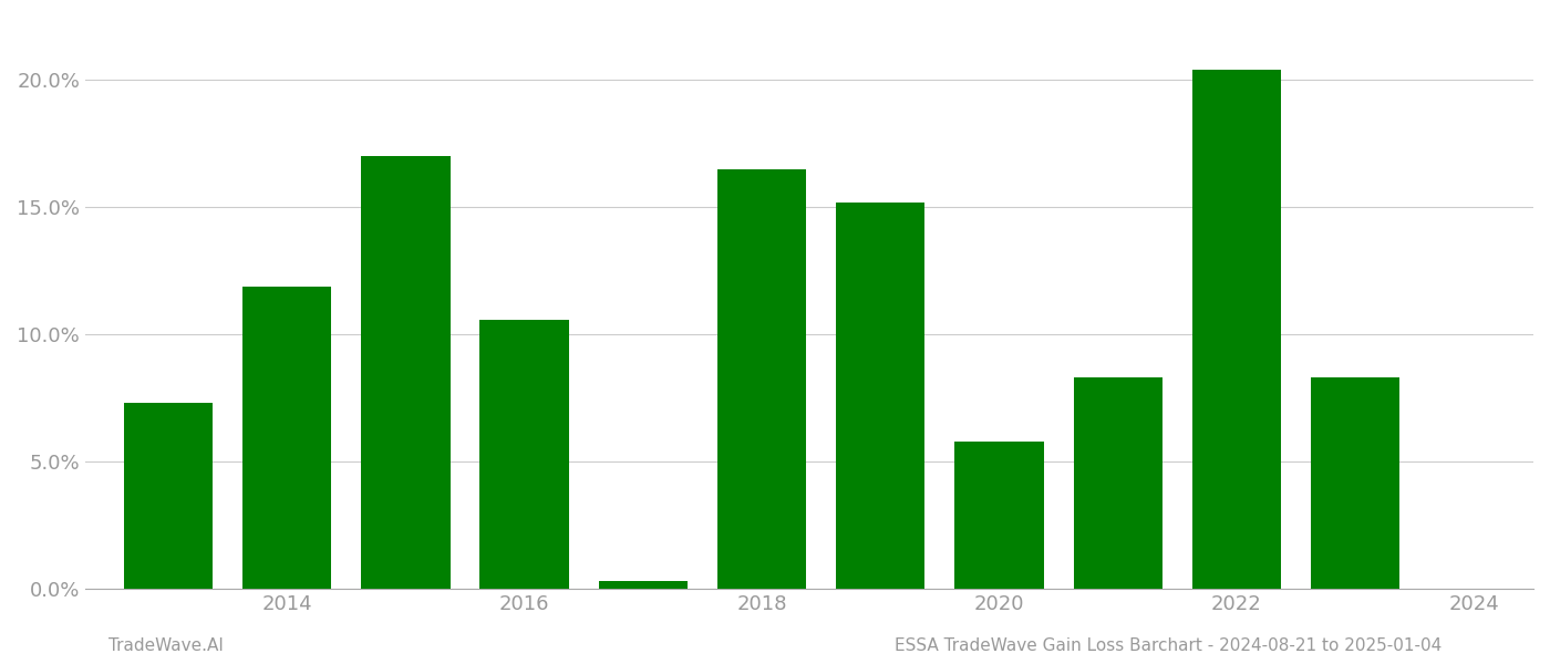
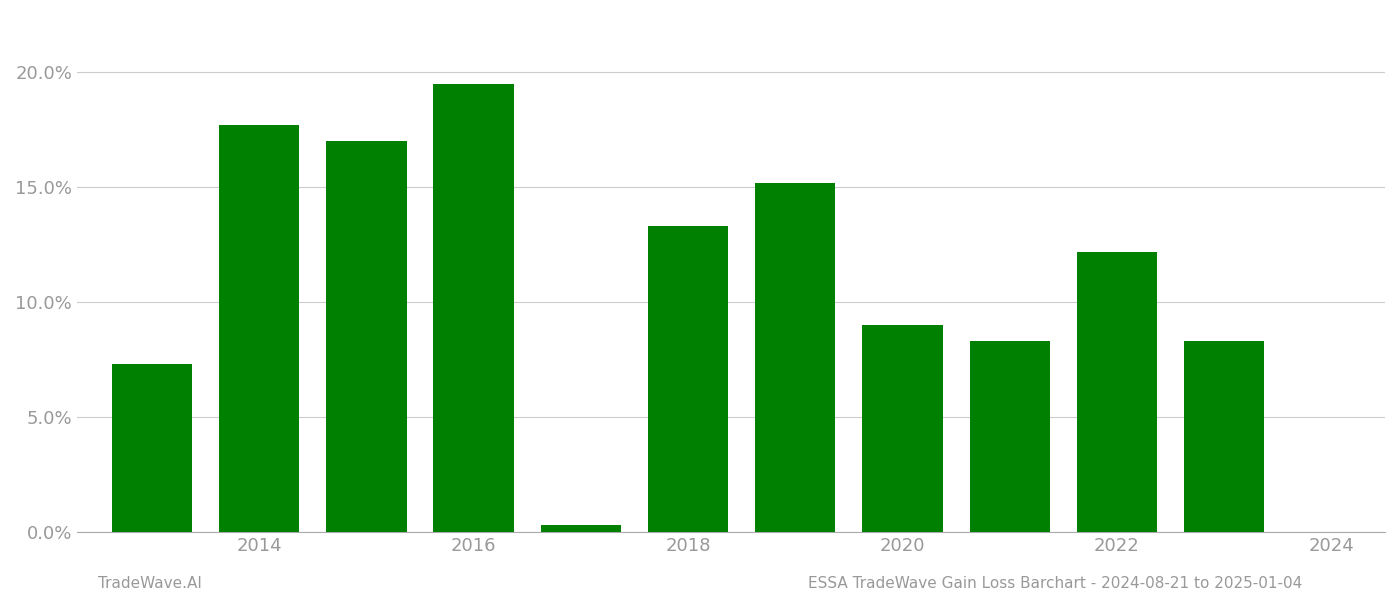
2014: 11.9% -> 17.7%
2016: 10.6% -> 19.5%
2018: 16.5% -> 13.3%
2020: 5.8% -> 9.0%
2022: 20.4% -> 12.2%
